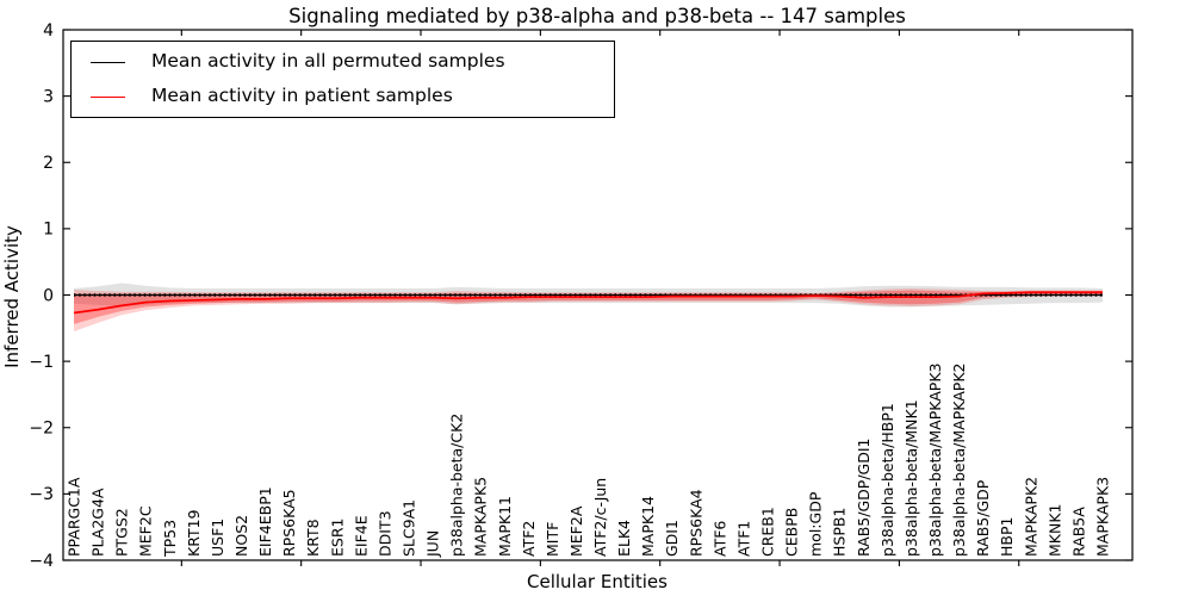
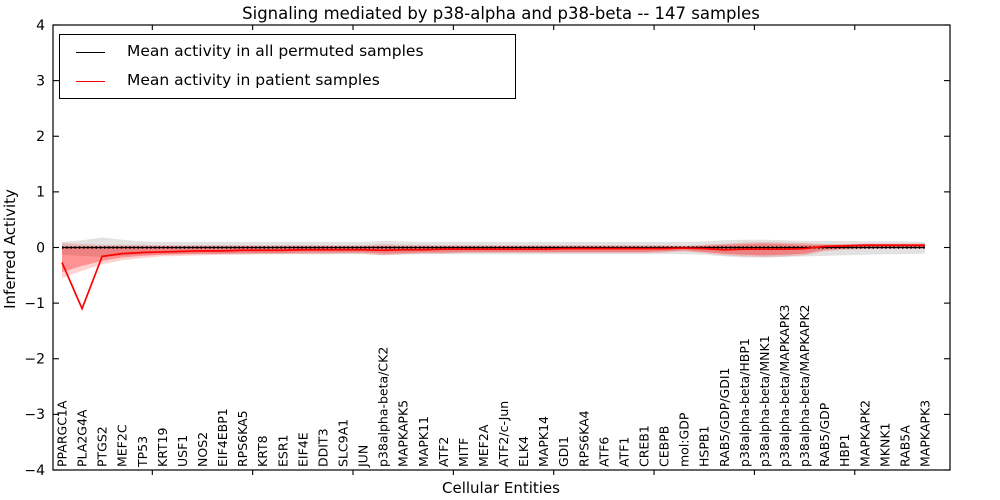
Mean activity in patient samples/PLA2G4A: -0.2 -> -1.1
